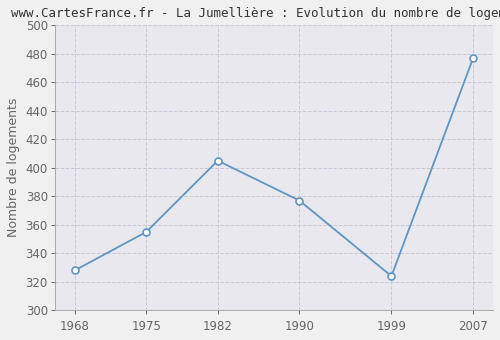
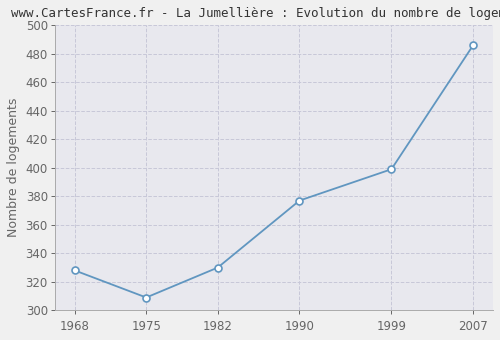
1975: 355 -> 309
1982: 405 -> 330
1999: 324 -> 399
2007: 477 -> 486
